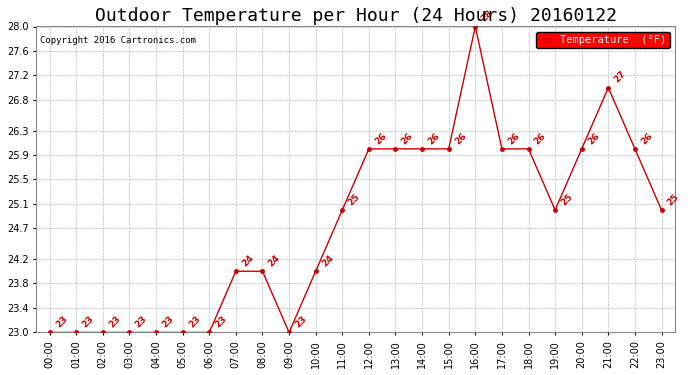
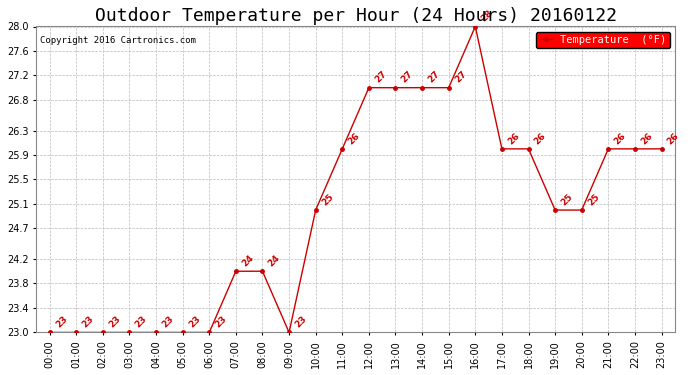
10:00: 24 -> 25
11:00: 25 -> 26
12:00: 26 -> 27
13:00: 26 -> 27
14:00: 26 -> 27
15:00: 26 -> 27
20:00: 26 -> 25
21:00: 27 -> 26
23:00: 25 -> 26
